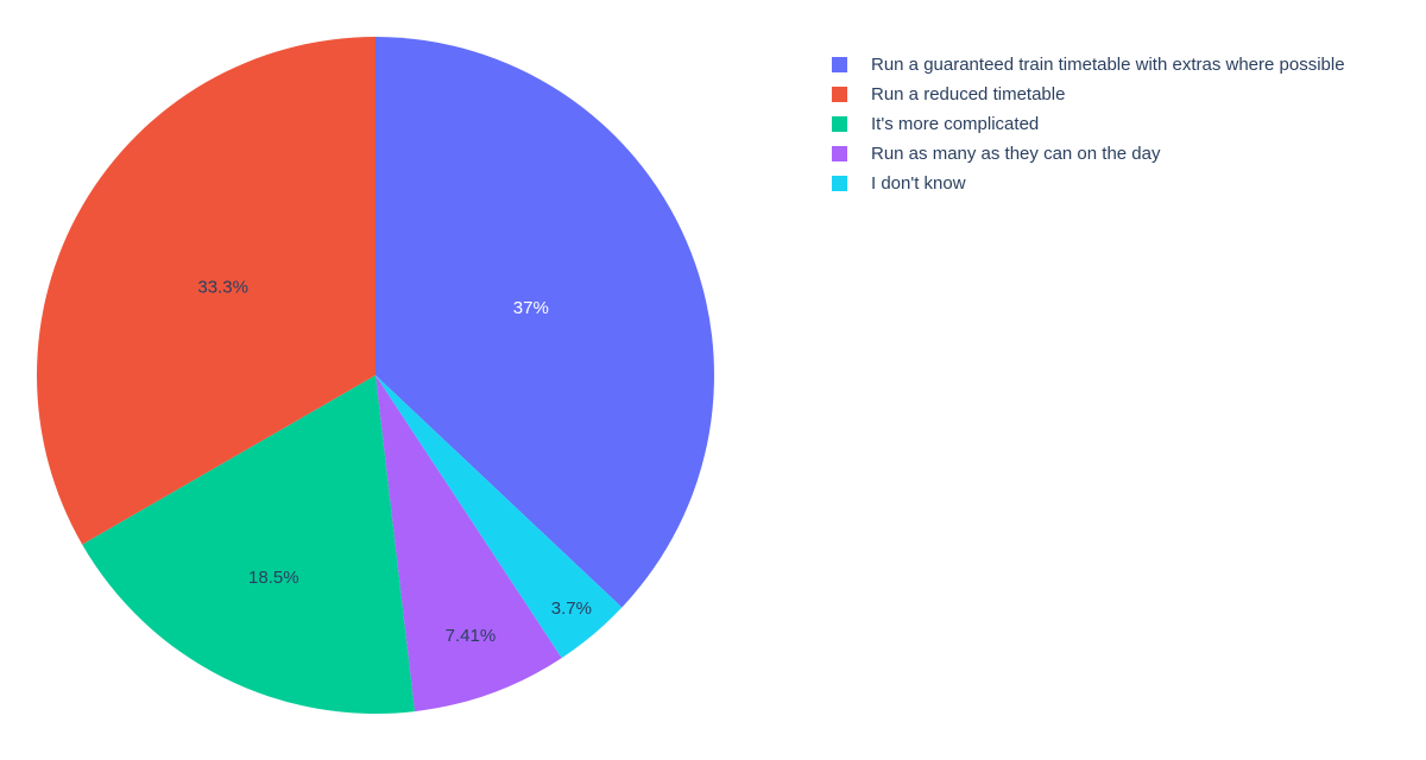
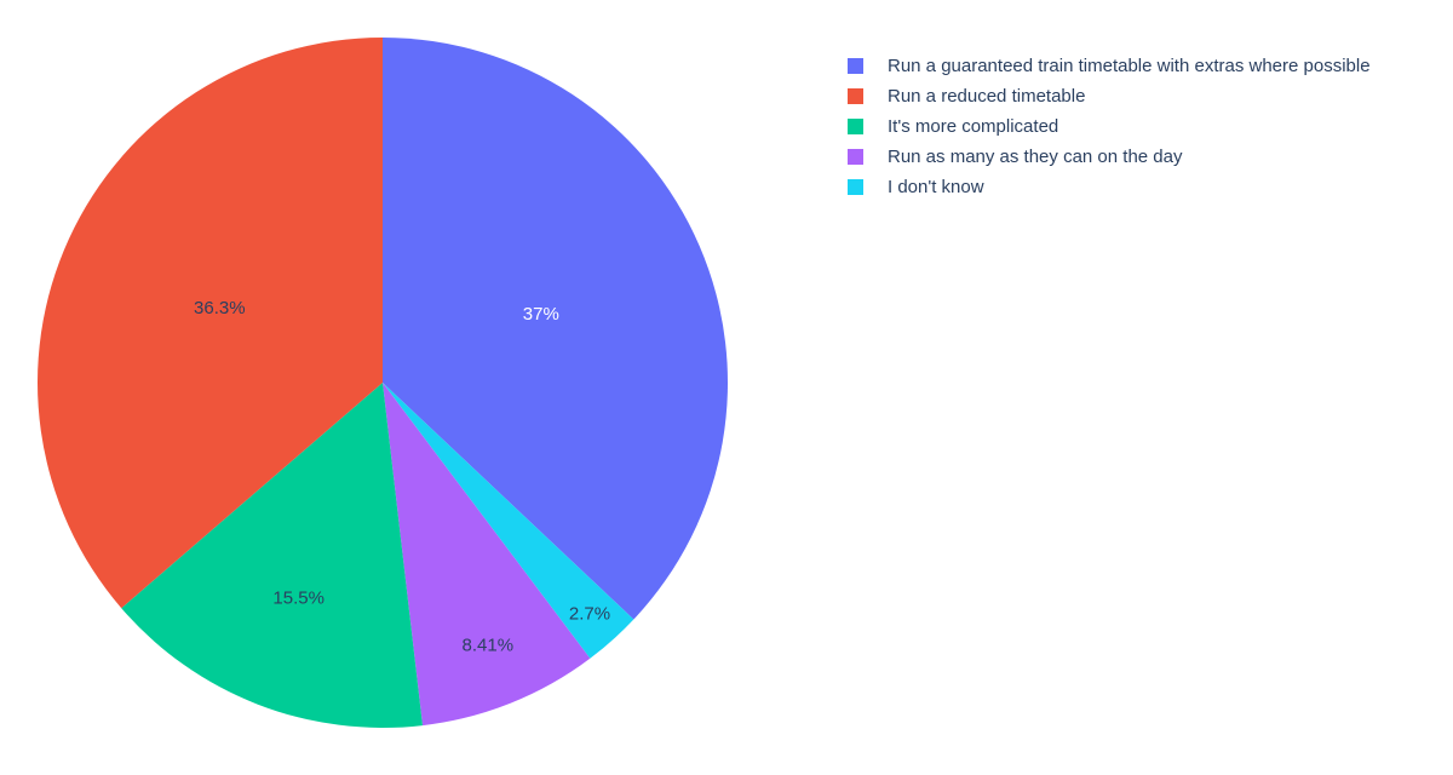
Run a reduced timetable: 33.3% -> 36.3%
It's more complicated: 18.5% -> 15.5%
Run as many as they can on the day: 7.41% -> 8.41%
I don't know: 3.7% -> 2.7%
